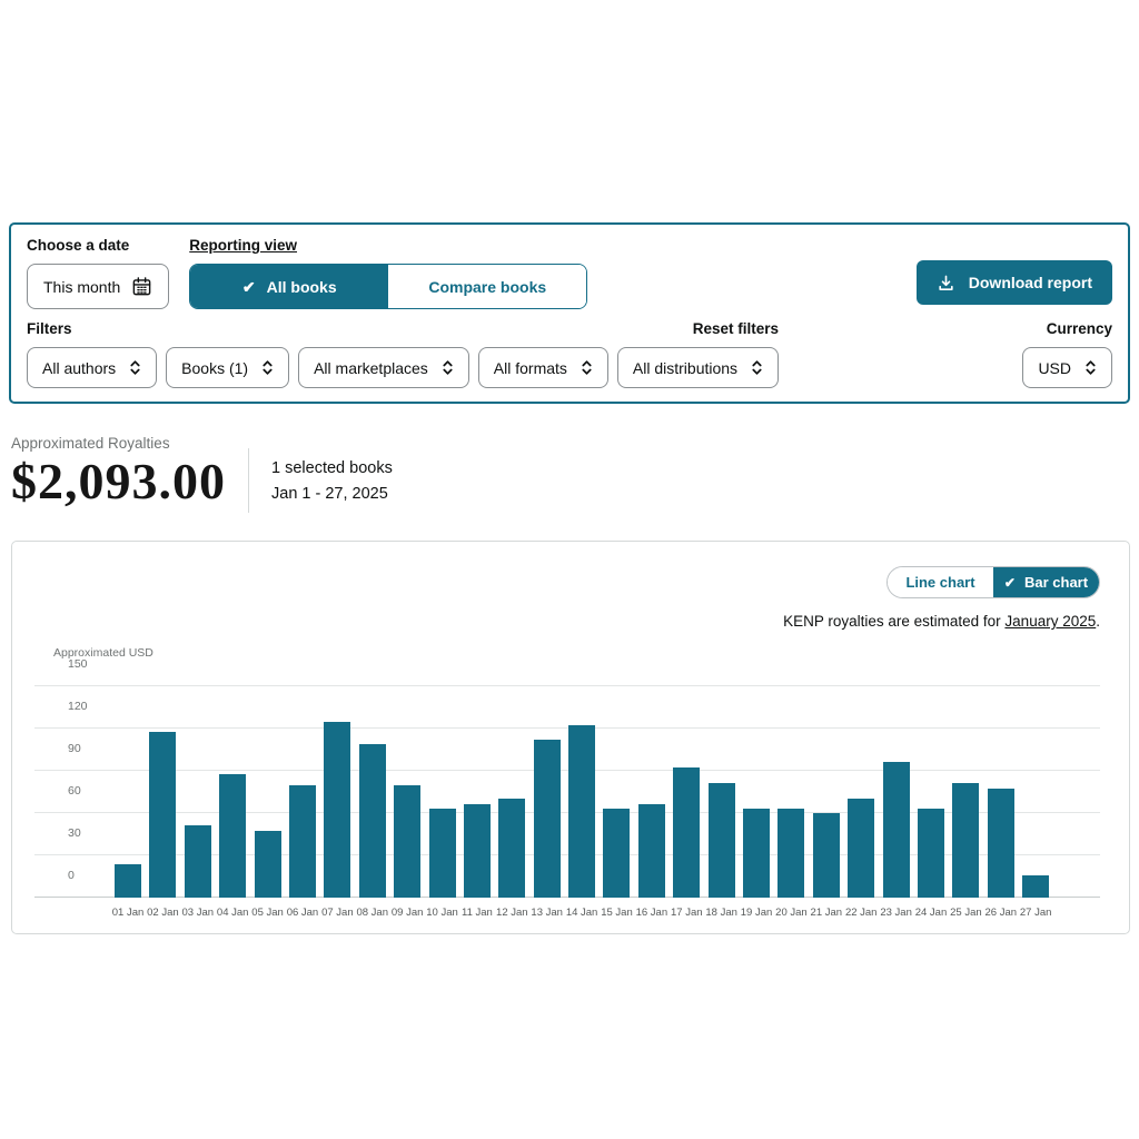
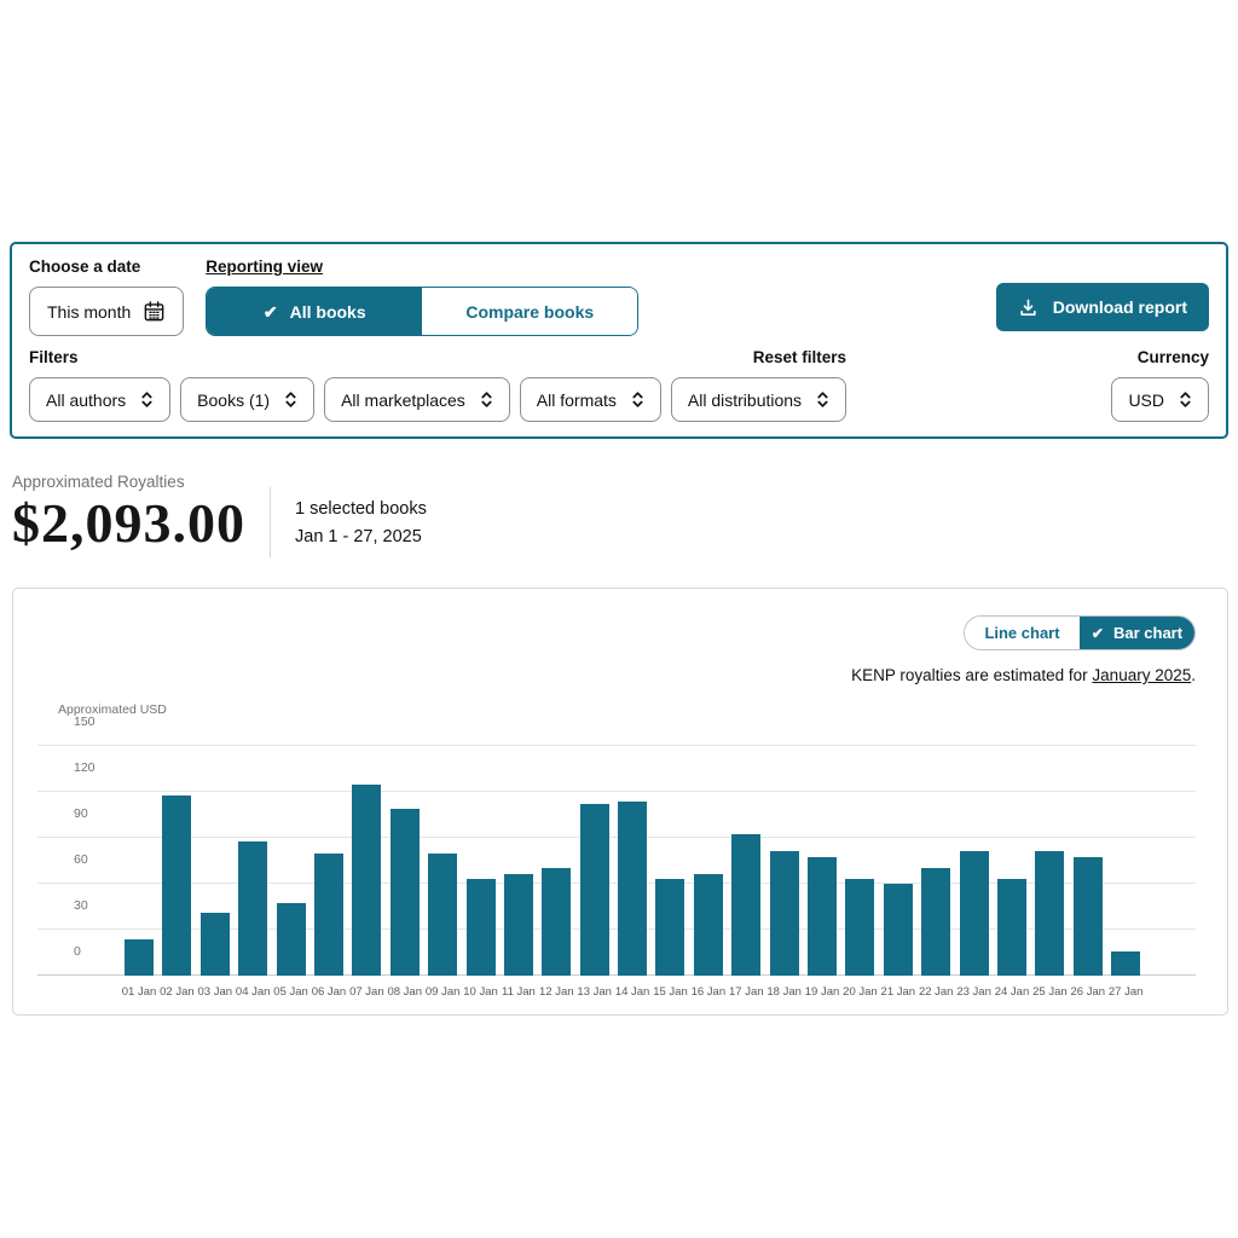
03 Jan: 51 -> 41
14 Jan: 122 -> 114
19 Jan: 63 -> 77
23 Jan: 96 -> 81
